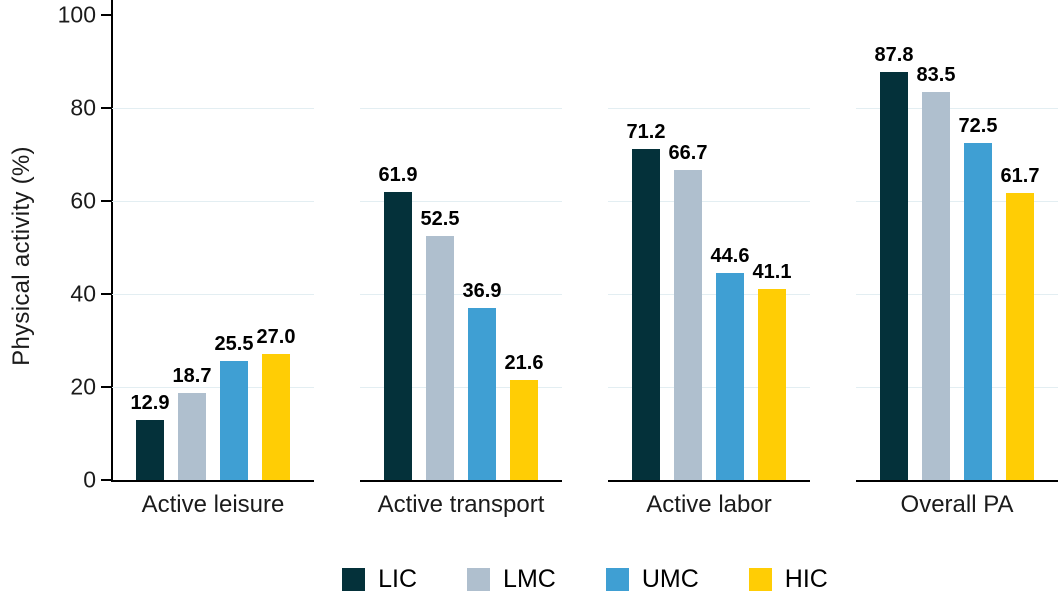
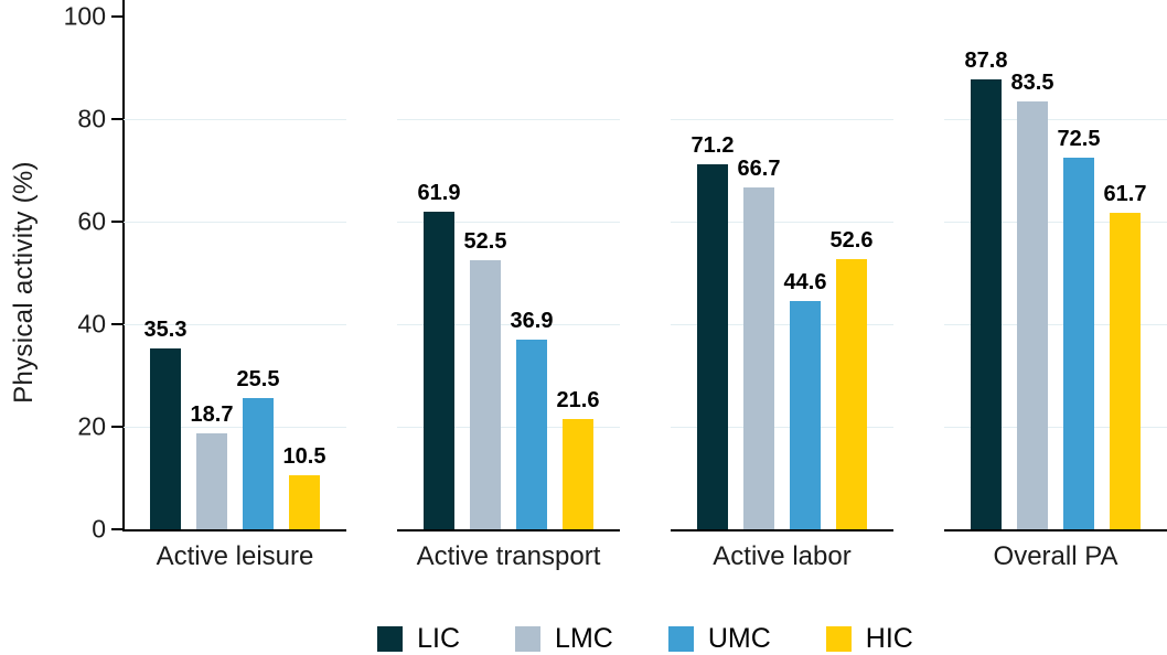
LIC/Active leisure: 12.9 -> 35.3
HIC/Active leisure: 27.0 -> 10.5
HIC/Active labor: 41.1 -> 52.6
